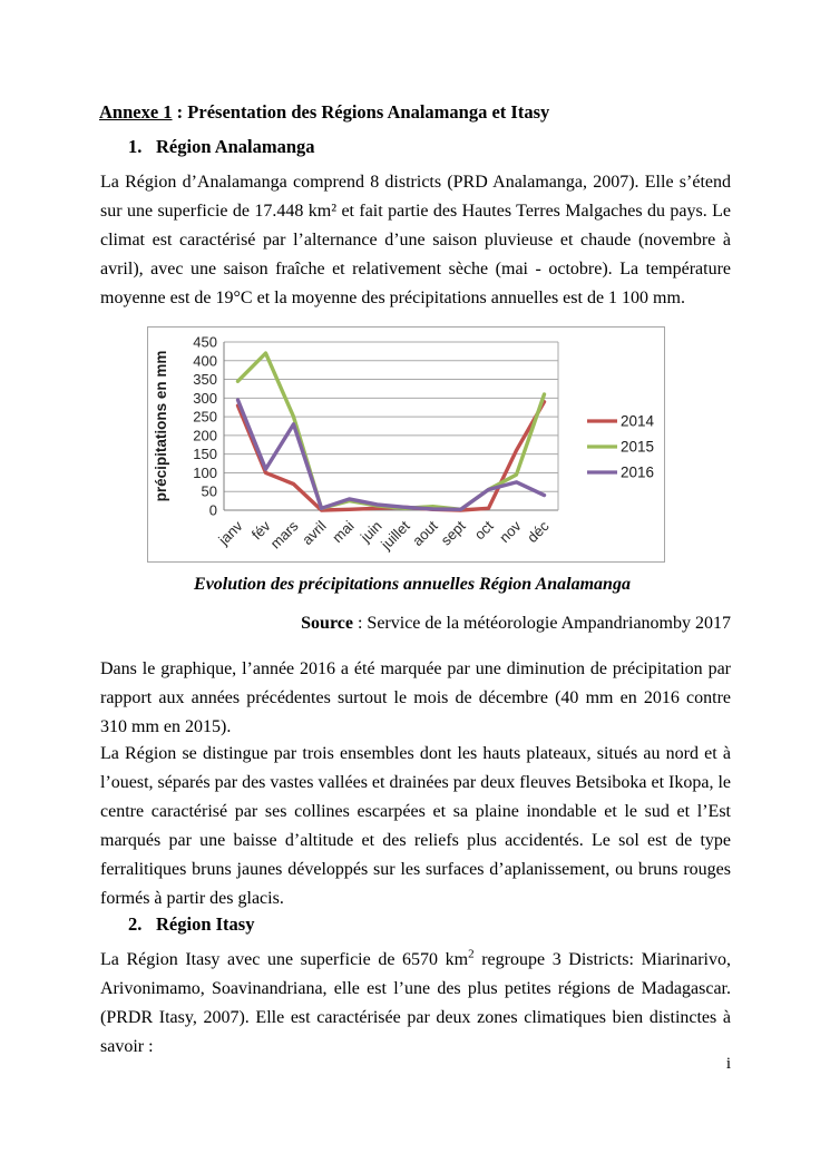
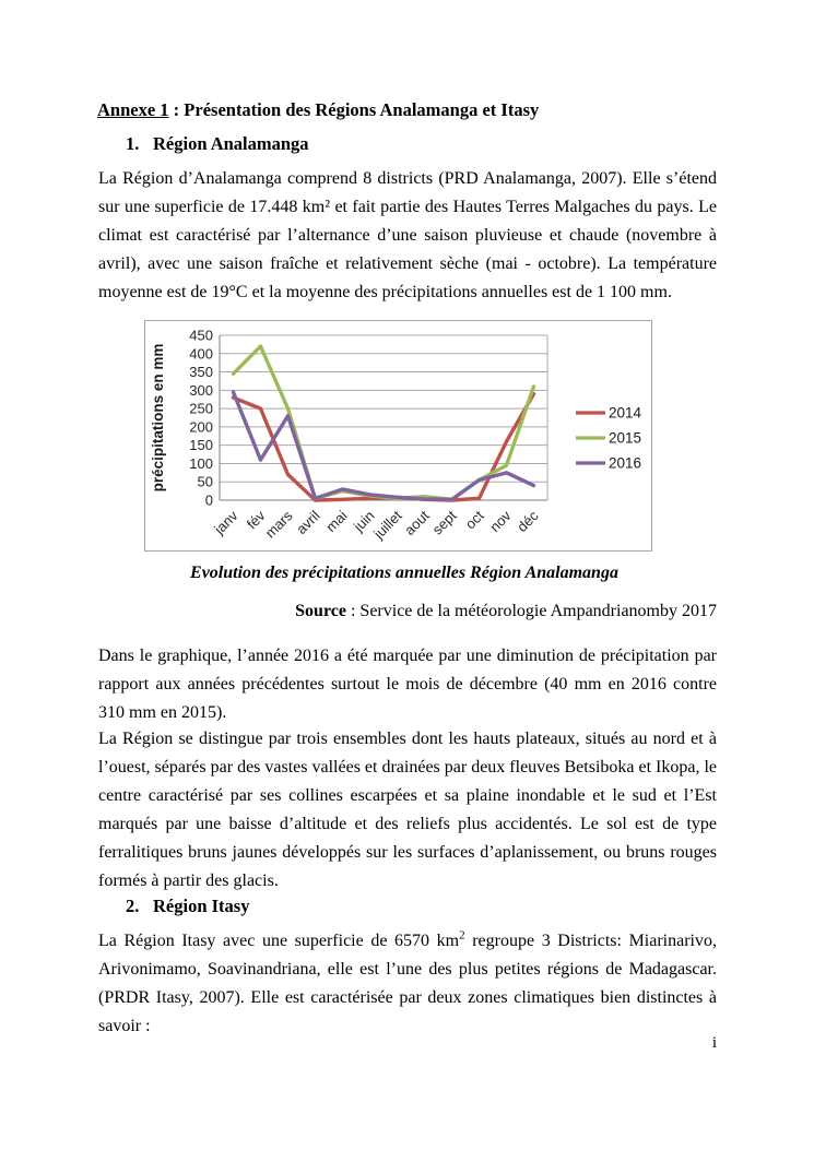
2014/fév: 100 -> 250
